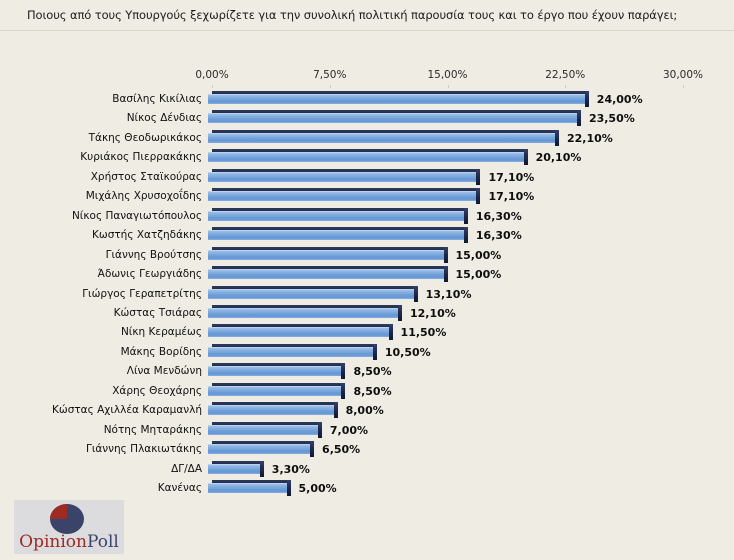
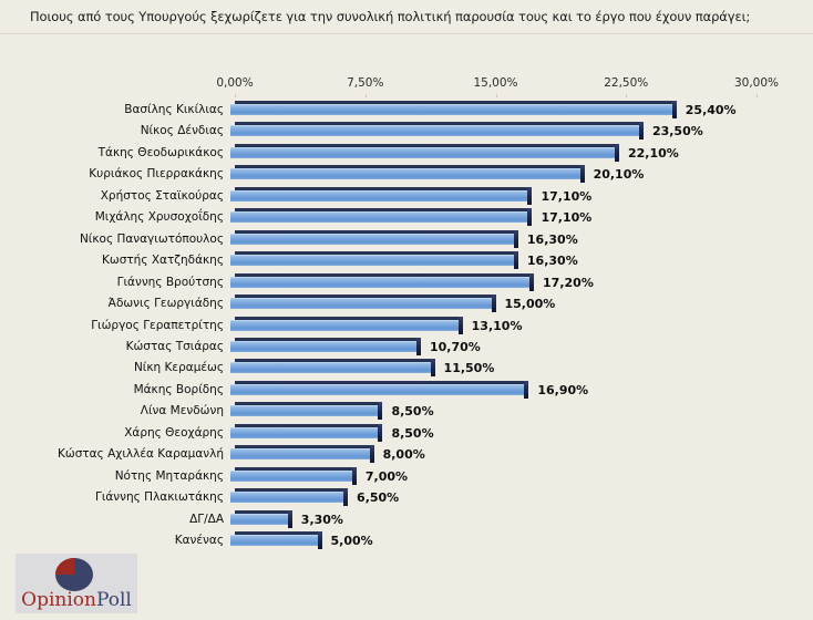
Βασίλης Κικίλιας: 24,00% -> 25,40%
Γιάννης Βρούτσης: 15,00% -> 17,20%
Κώστας Τσιάρας: 12,10% -> 10,70%
Μάκης Βορίδης: 10,50% -> 16,90%
